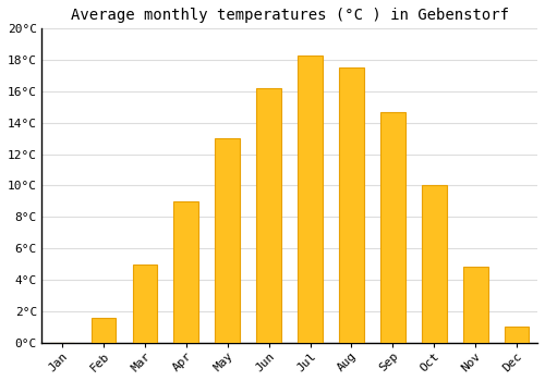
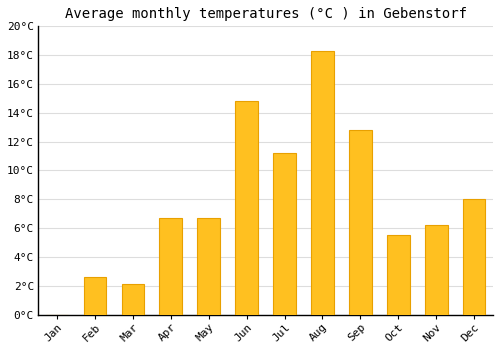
Feb: 1.6°C -> 2.6°C
Mar: 5.0°C -> 2.1°C
Apr: 9.0°C -> 6.7°C
May: 13.0°C -> 6.7°C
Jun: 16.2°C -> 14.8°C
Jul: 18.3°C -> 11.2°C
Aug: 17.5°C -> 18.3°C
Sep: 14.7°C -> 12.8°C
Oct: 10.0°C -> 5.5°C
Nov: 4.8°C -> 6.2°C
Dec: 1.0°C -> 8.0°C
